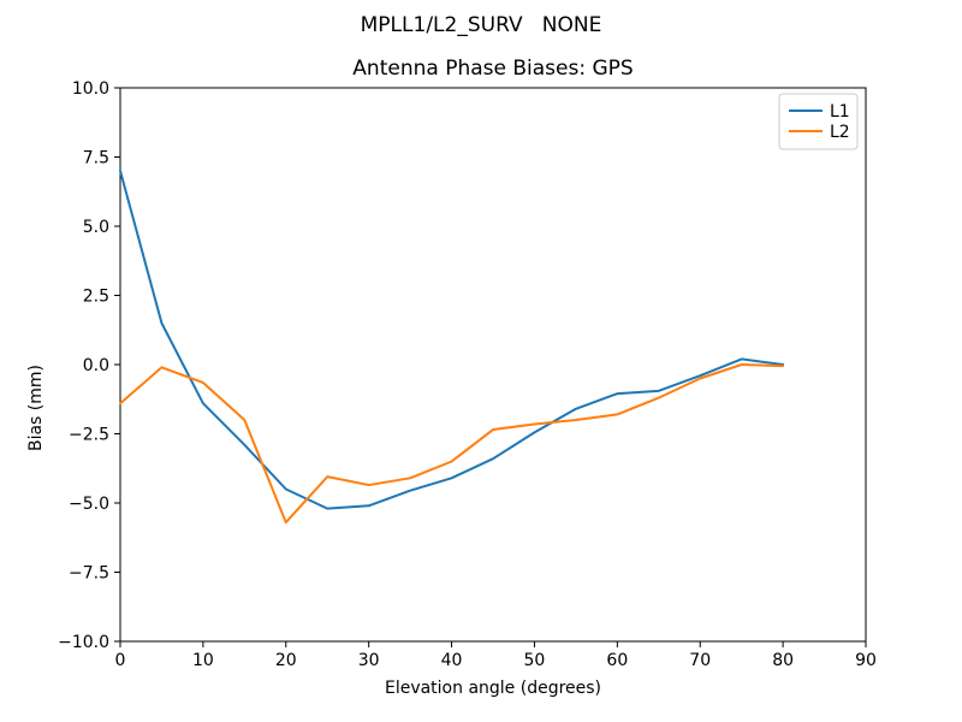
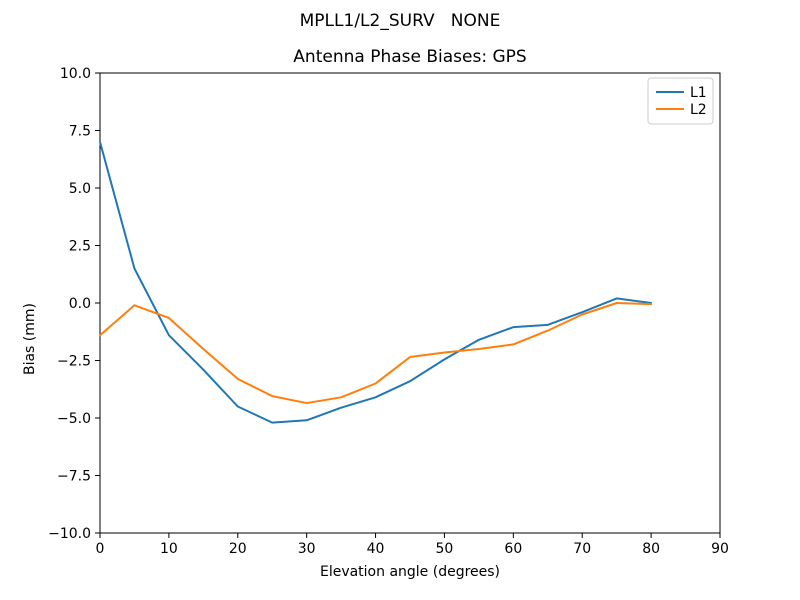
L2/20: -5.7 -> -3.3
